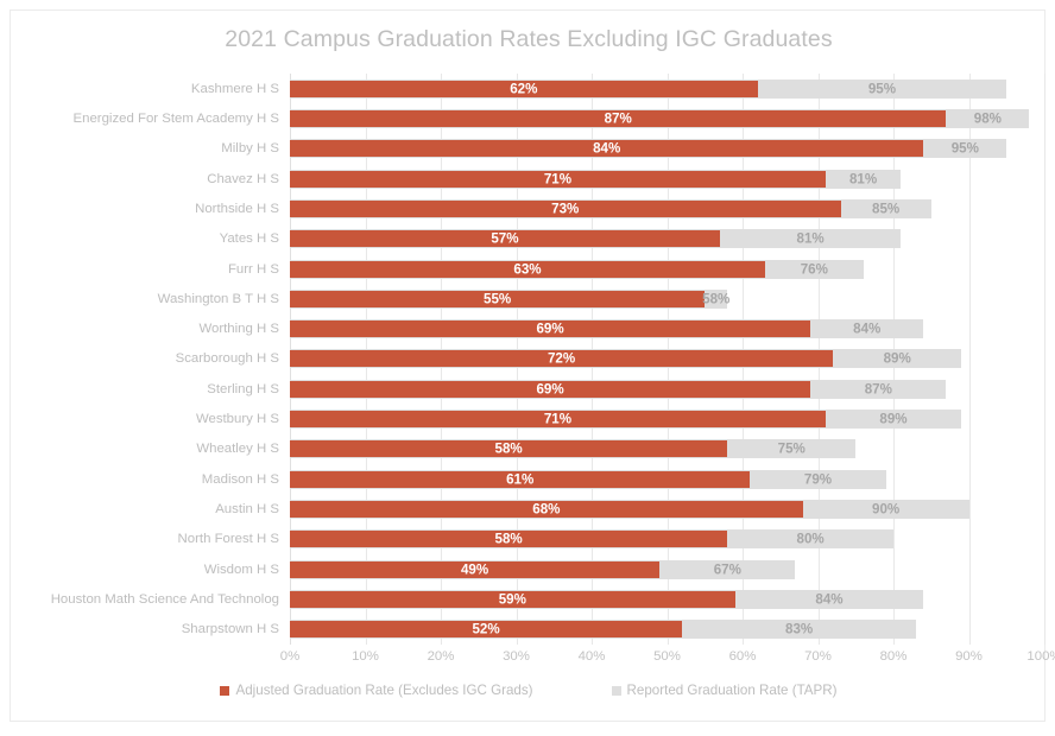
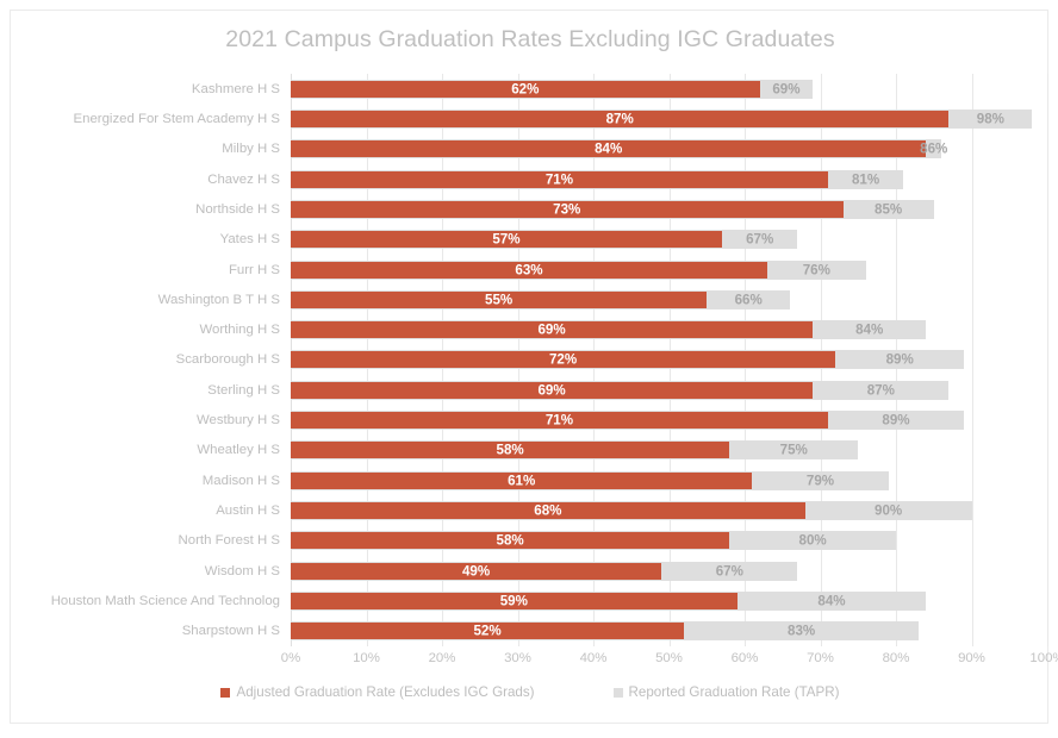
Reported Graduation Rate (TAPR)/Kashmere H S: 95% -> 69%
Reported Graduation Rate (TAPR)/Milby H S: 95% -> 86%
Reported Graduation Rate (TAPR)/Yates H S: 81% -> 67%
Reported Graduation Rate (TAPR)/Washington B T H S: 58% -> 66%
